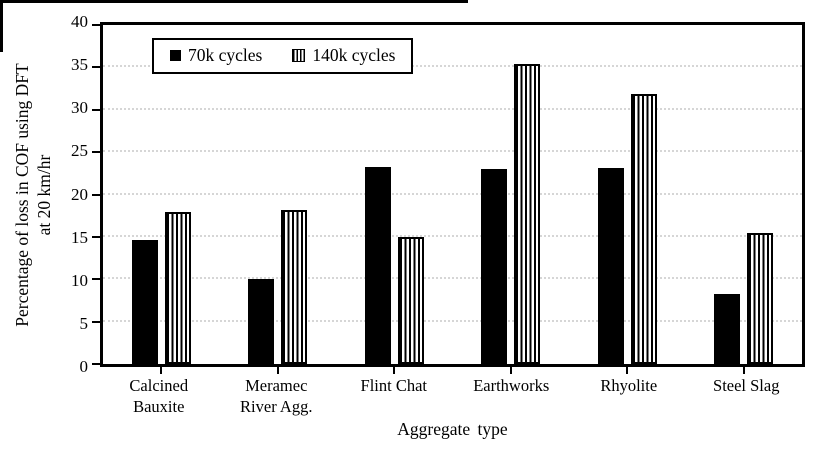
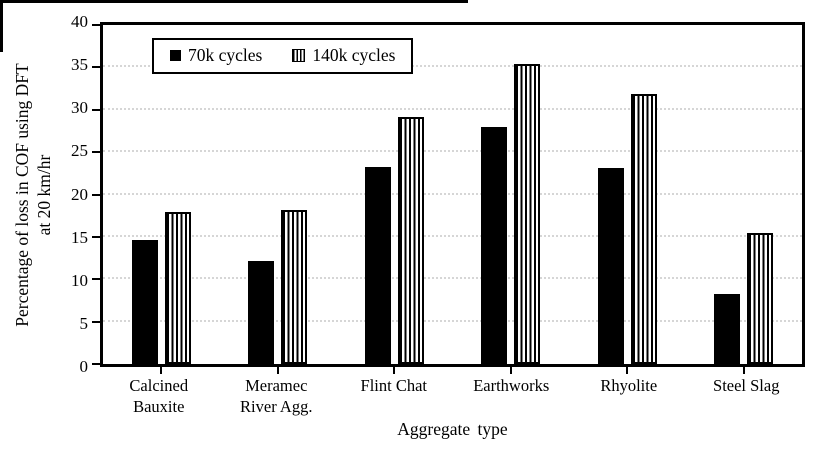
70k cycles/Meramec River Agg.: 10 -> 12
140k cycles/Flint Chat: 15 -> 29
70k cycles/Earthworks: 23 -> 28
